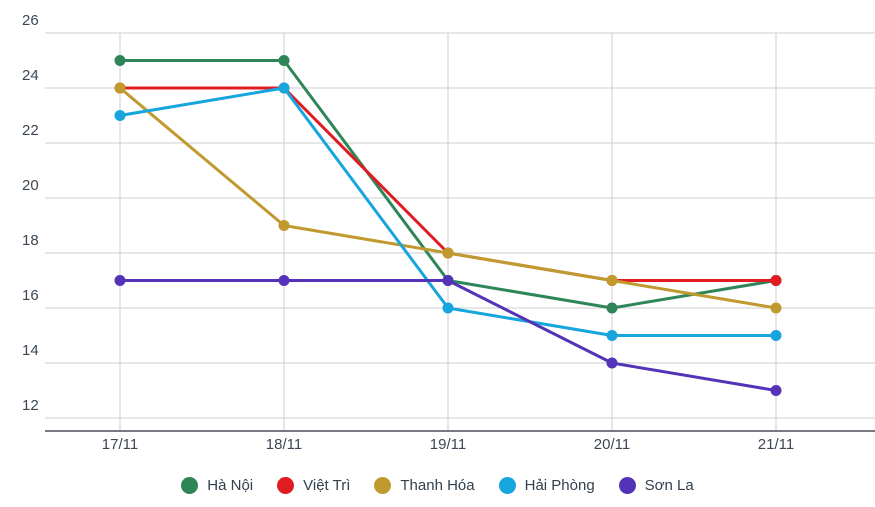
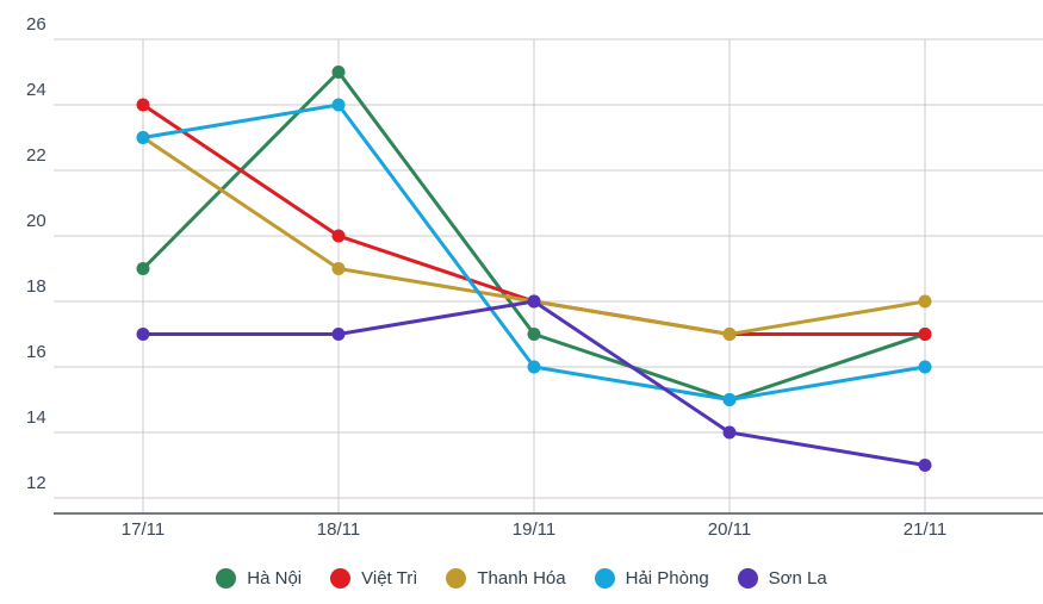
Hà Nội/17/11: 25 -> 19
Thanh Hóa/17/11: 24 -> 23
Việt Trì/18/11: 24 -> 20
Sơn La/19/11: 17 -> 18
Hà Nội/20/11: 16 -> 15
Thanh Hóa/21/11: 16 -> 18
Hải Phòng/21/11: 15 -> 16
